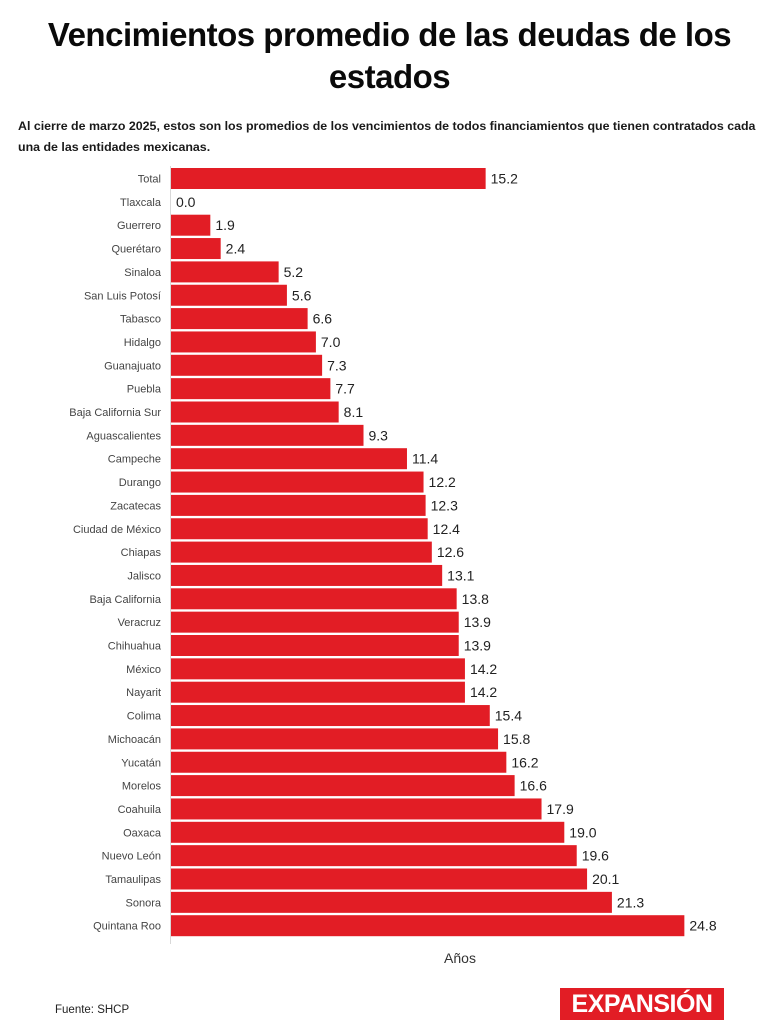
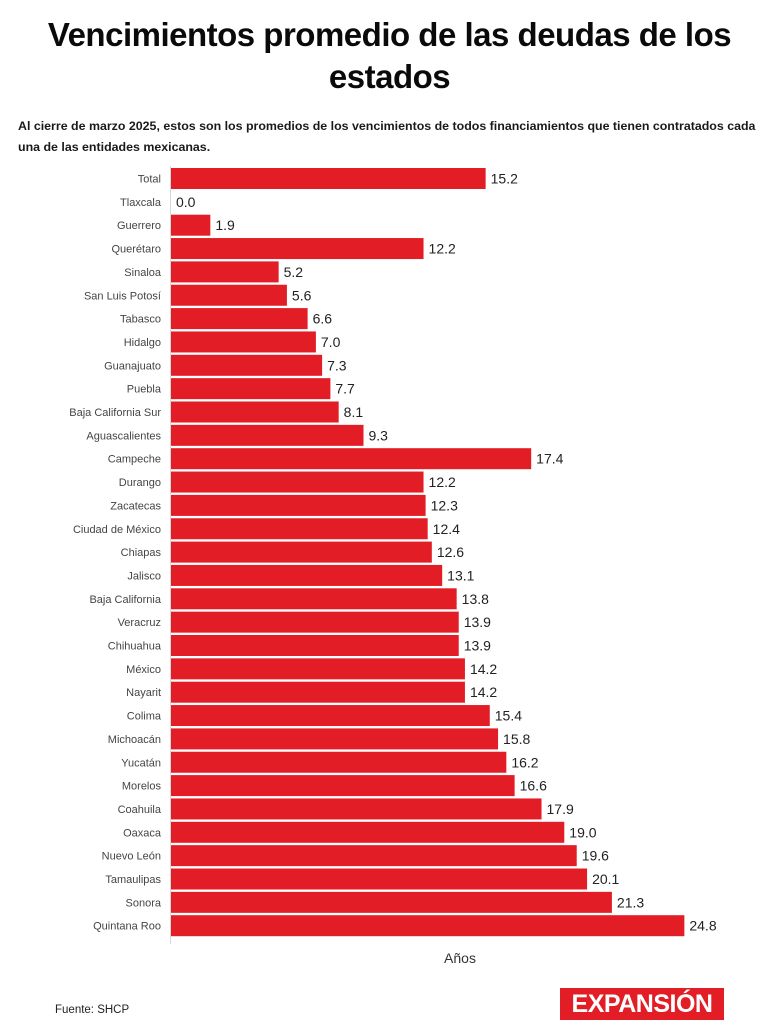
Querétaro: 2.4 -> 12.2
Campeche: 11.4 -> 17.4
